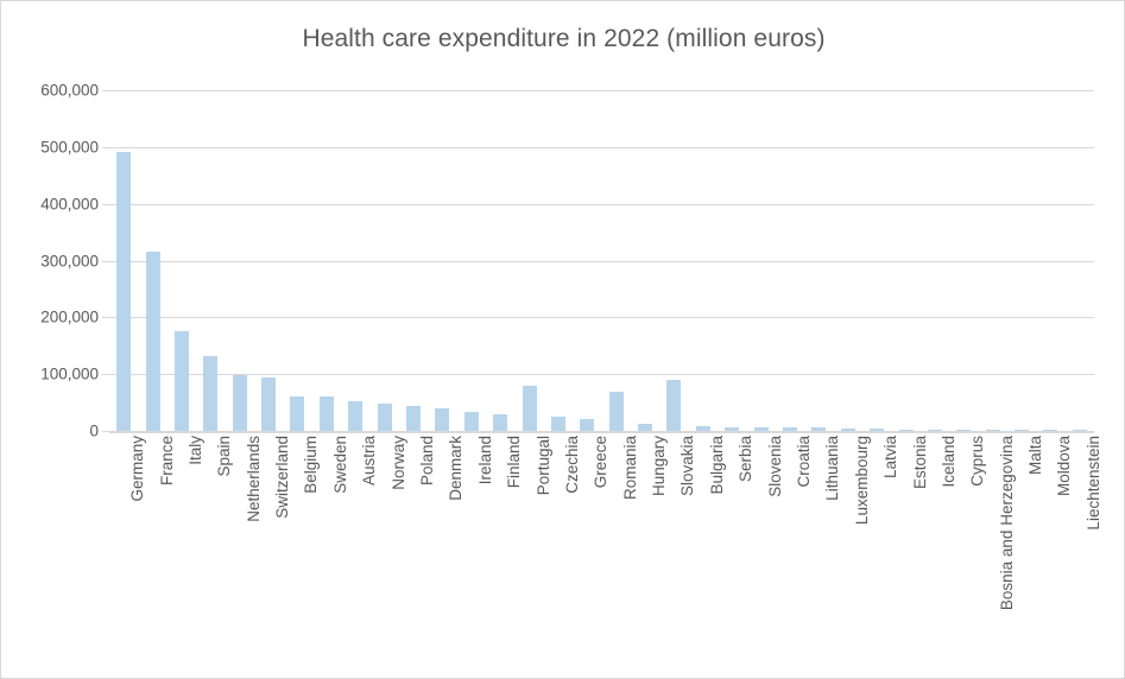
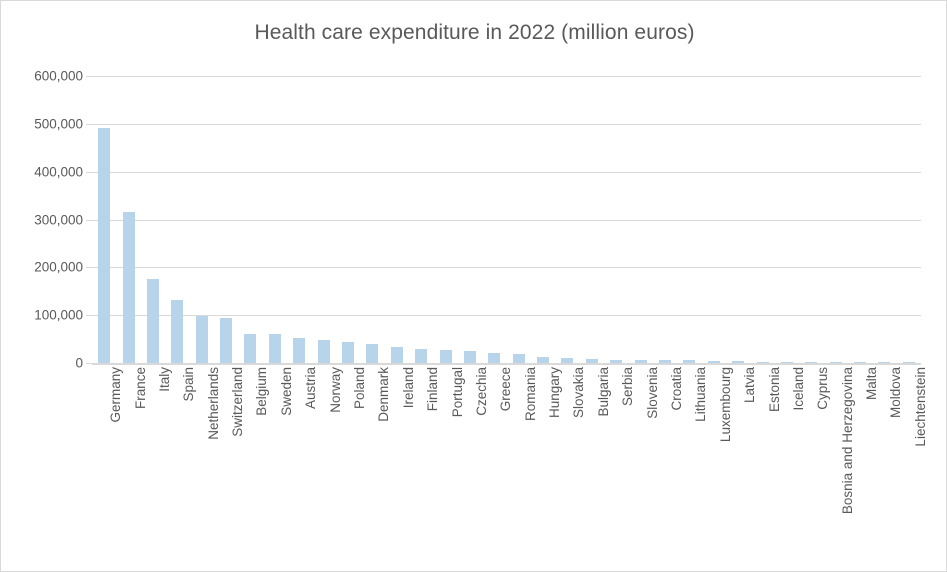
Portugal: 80000 -> 30000
Romania: 70000 -> 20000
Slovakia: 90000 -> 10000
